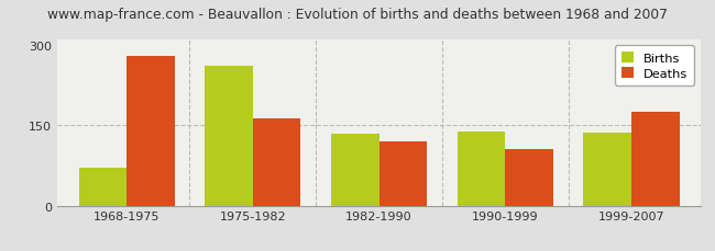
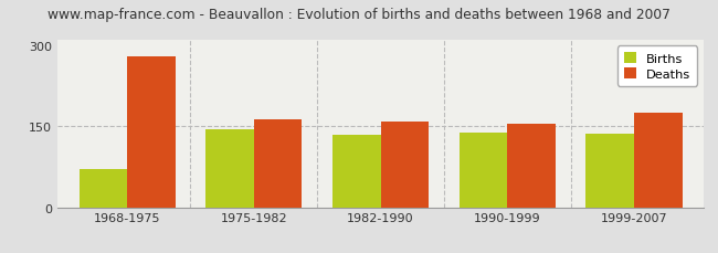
Births/1975-1982: 260 -> 145
Deaths/1982-1990: 120 -> 159
Deaths/1990-1999: 105 -> 155
